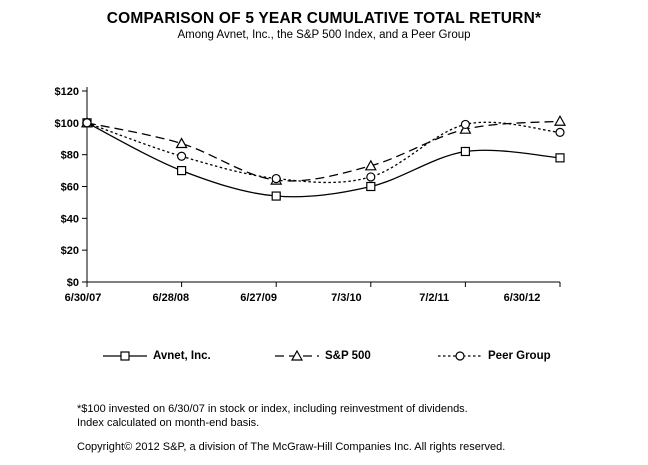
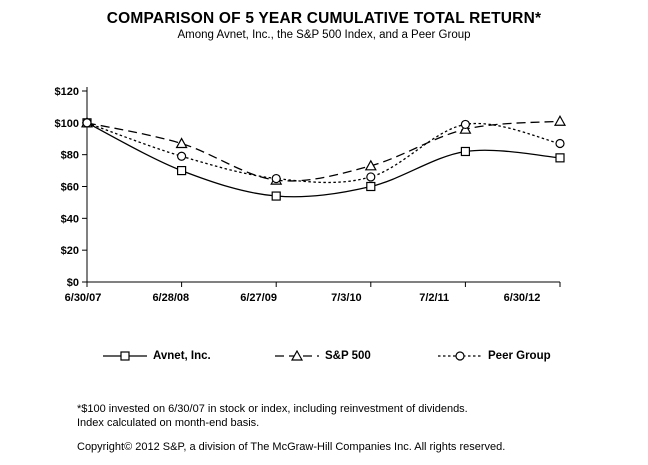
Peer Group/6/30/12: $94 -> $87
